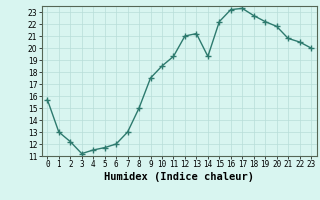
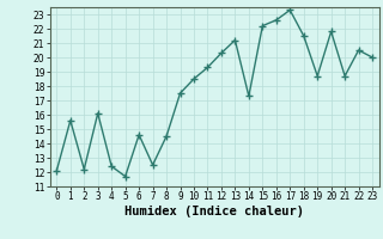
0: 15.7 -> 12.1
1: 13.0 -> 15.6
3: 11.2 -> 16.1
4: 11.5 -> 12.4
6: 12.0 -> 14.6
7: 13.0 -> 12.5
8: 15.0 -> 14.5
12: 21.0 -> 20.3
14: 19.3 -> 17.3
16: 23.2 -> 22.6
18: 22.7 -> 21.5
19: 22.2 -> 18.7
21: 20.8 -> 18.7
